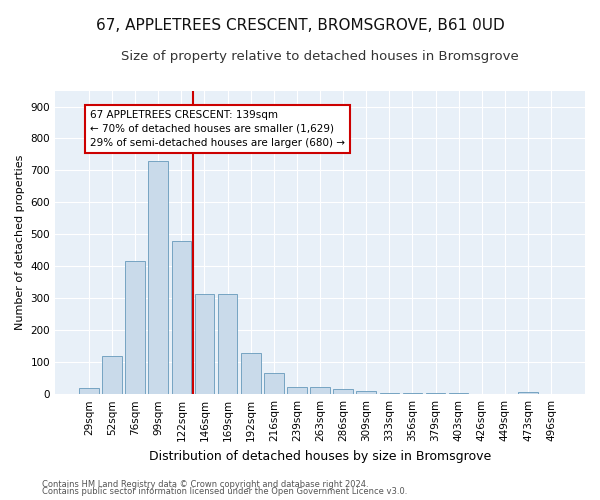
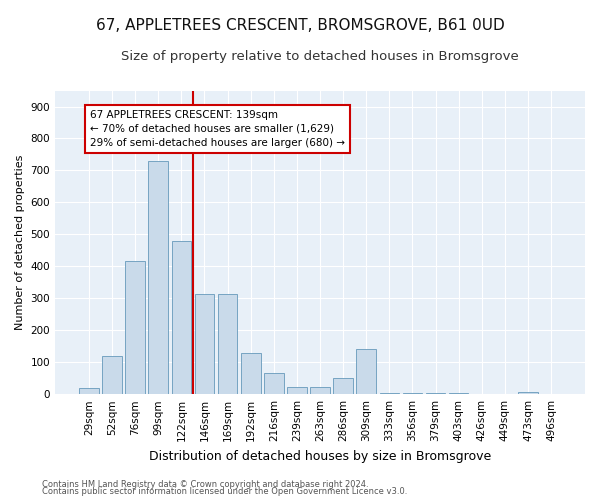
286sqm: 15 -> 50
309sqm: 10 -> 140
